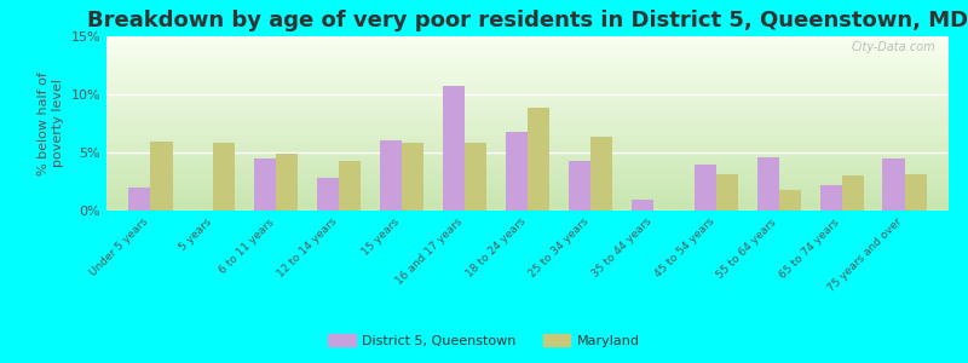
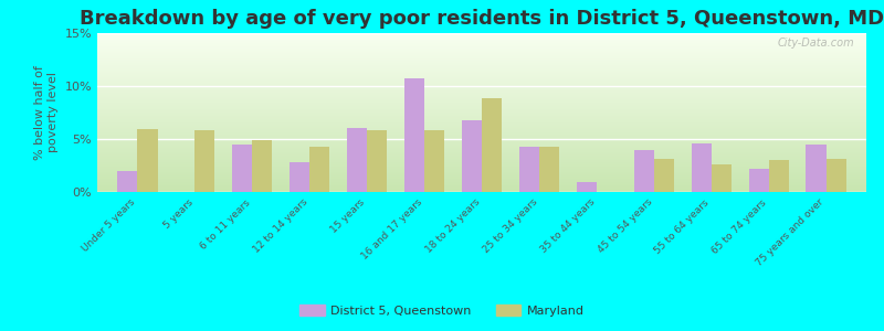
Maryland/25 to 34 years: 6.4% -> 4.3%
Maryland/55 to 64 years: 1.8% -> 2.6%
